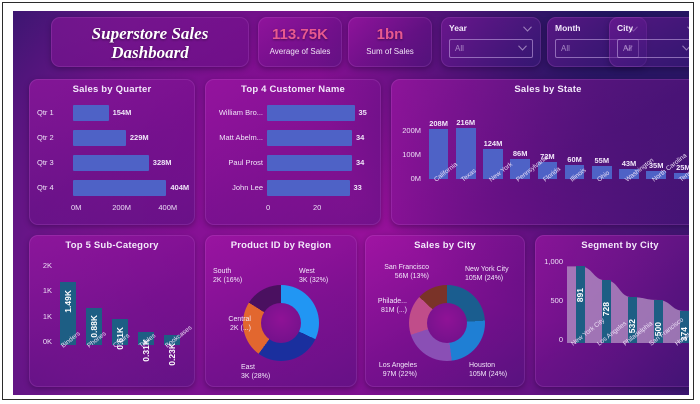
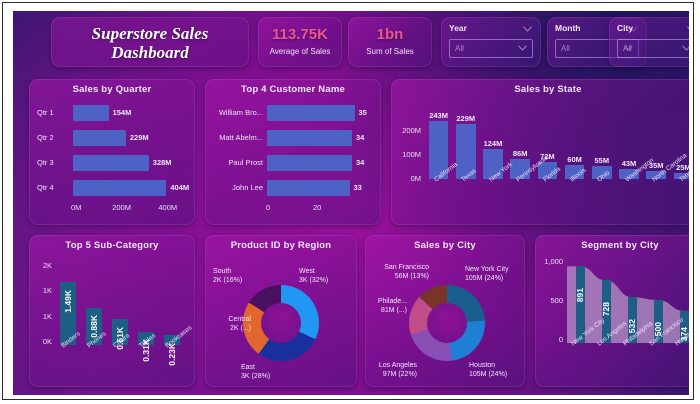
Sales by State/California: 208M -> 243M
Sales by State/Texas: 216M -> 229M
